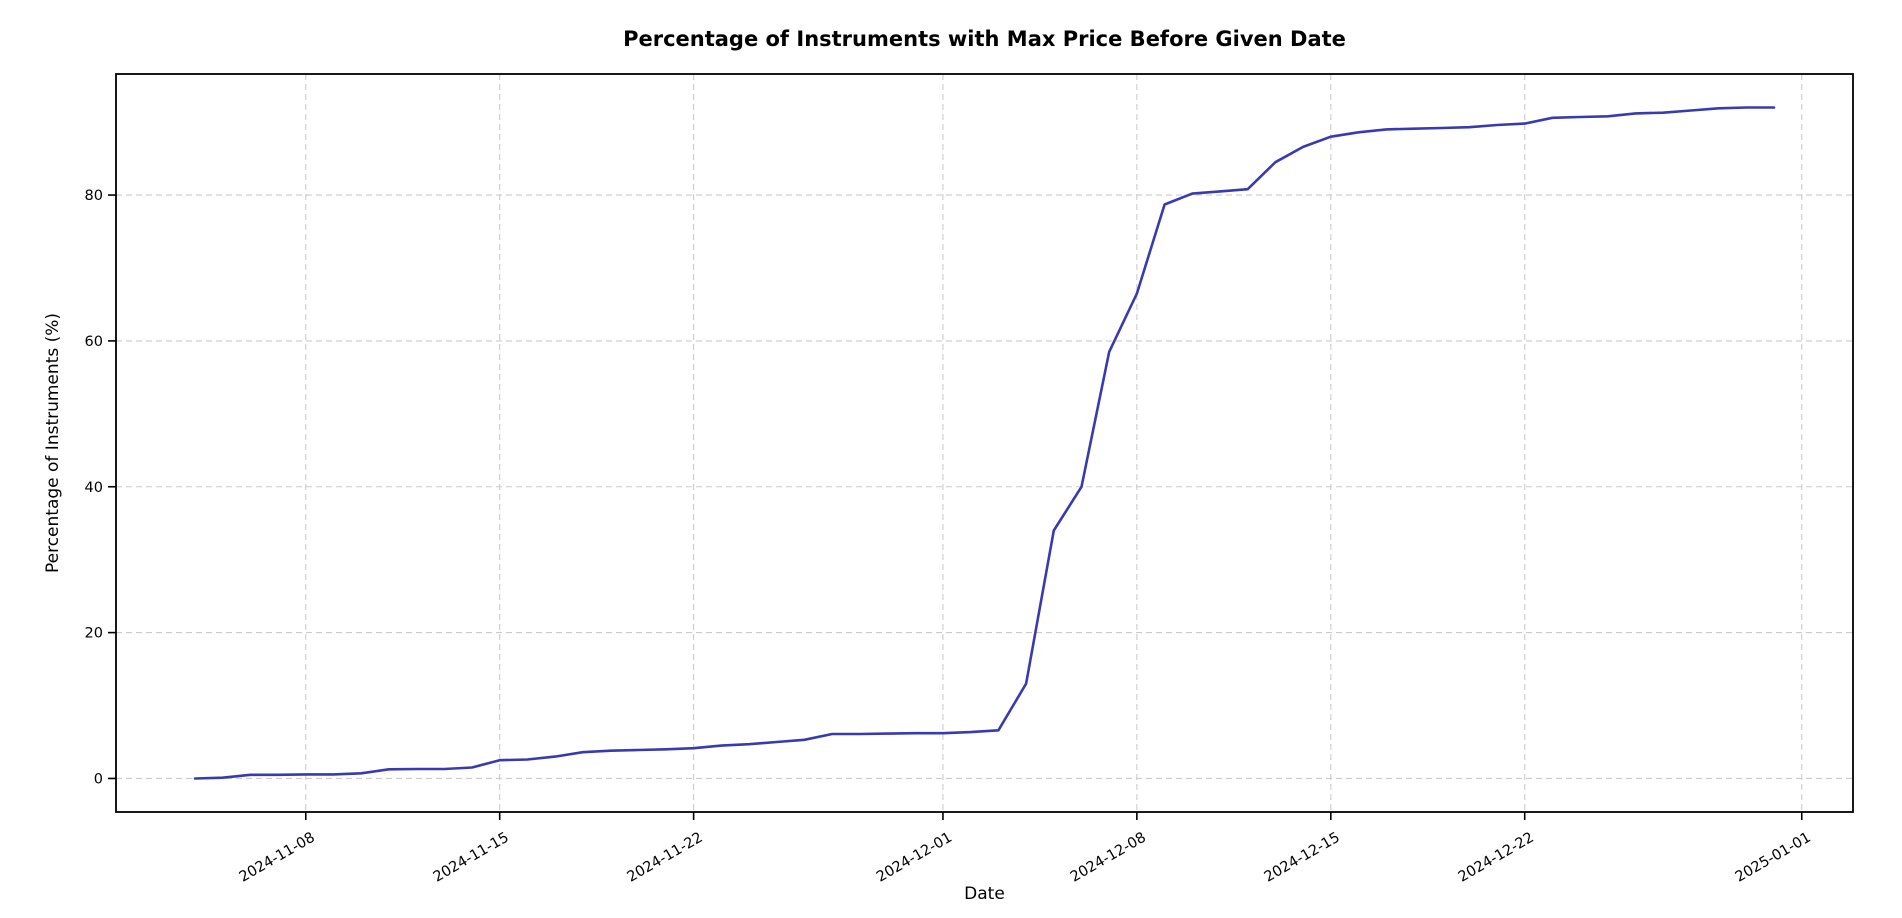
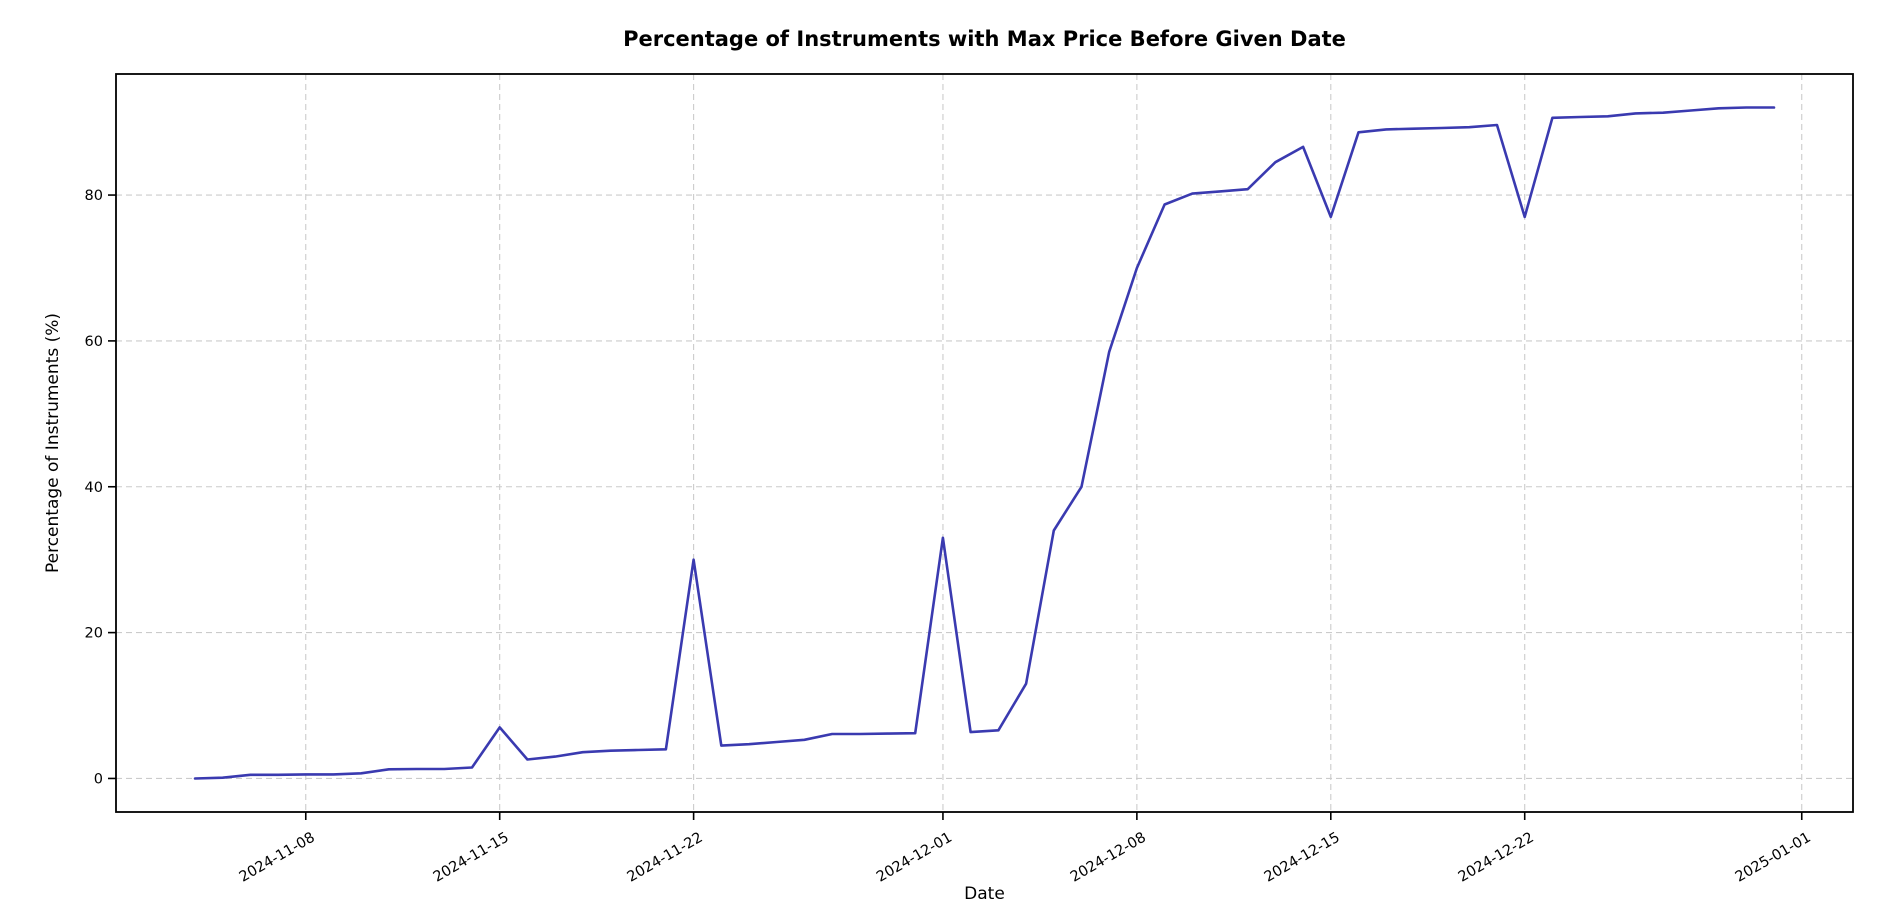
2024-11-15: 2 -> 7
2024-11-22: 4 -> 30
2024-12-01: 6 -> 33
2024-12-08: 66 -> 70
2024-12-15: 88 -> 77
2024-12-22: 90 -> 77
